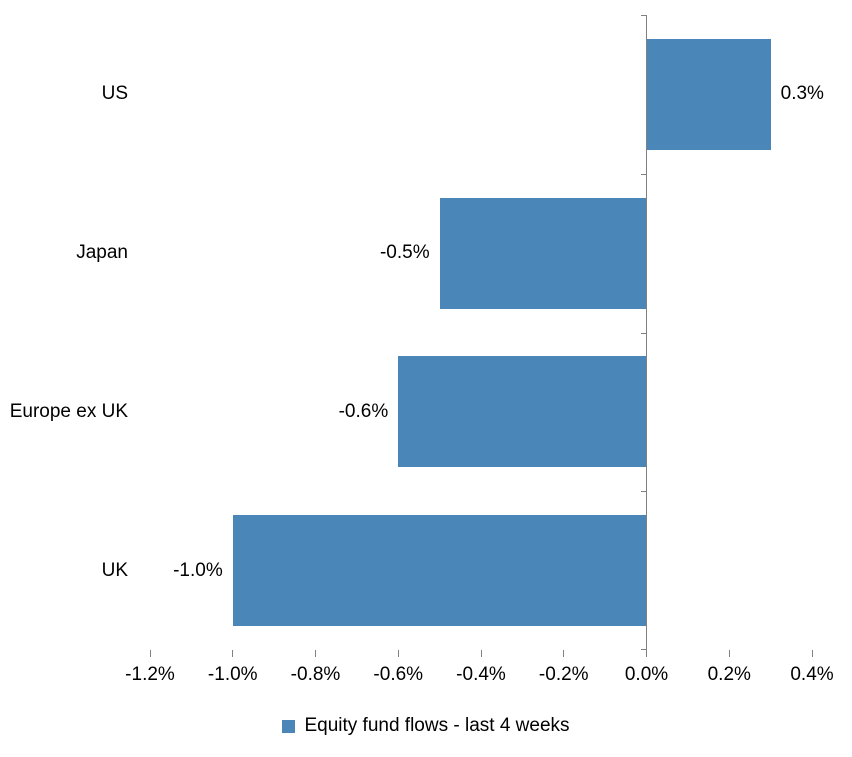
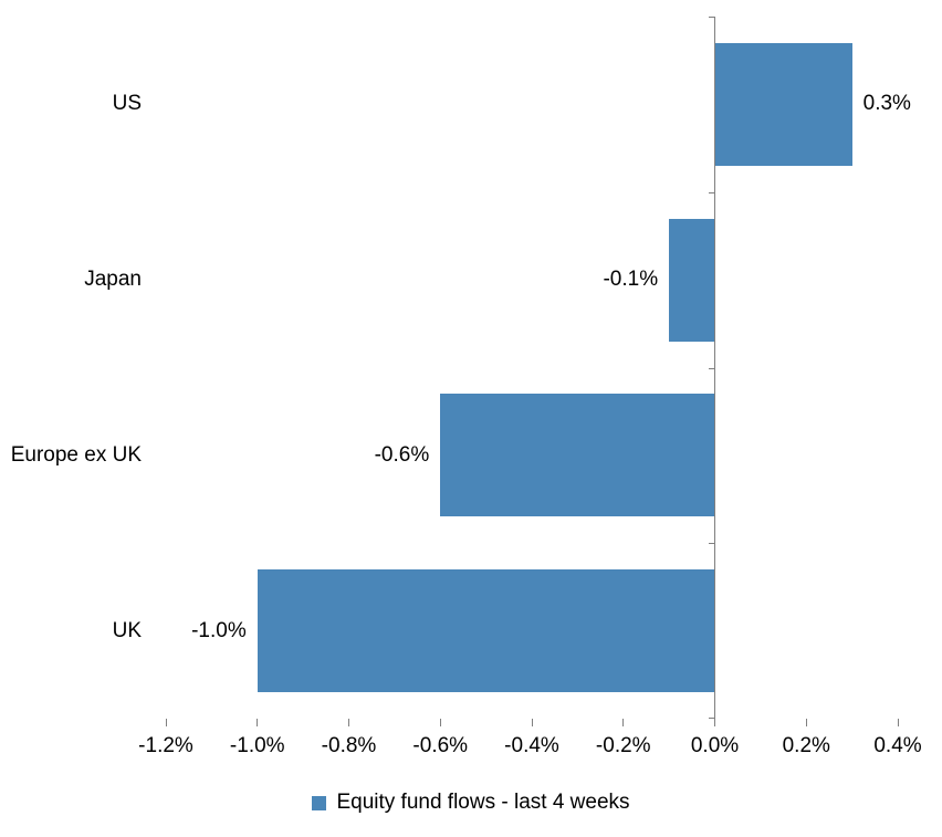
Japan: -0.5% -> -0.1%
